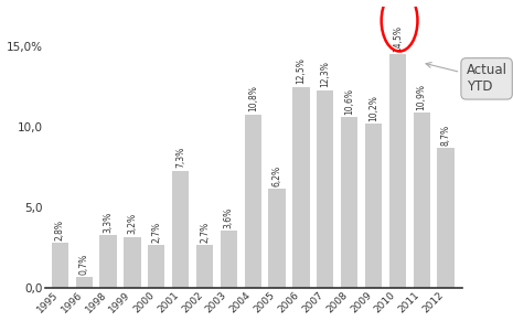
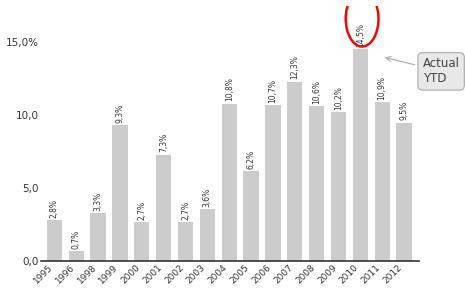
1999: 3,2% -> 9,3%
2006: 12,5% -> 10,7%
2012: 8,7% -> 9,5%
